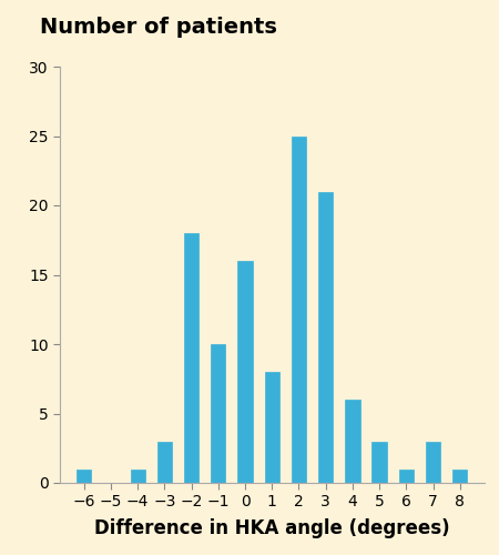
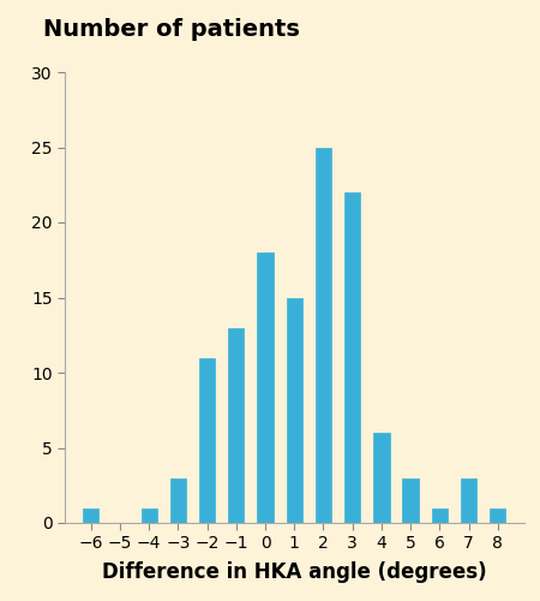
−2: 18 -> 11
−1: 10 -> 13
0: 16 -> 18
1: 8 -> 15
3: 21 -> 22
